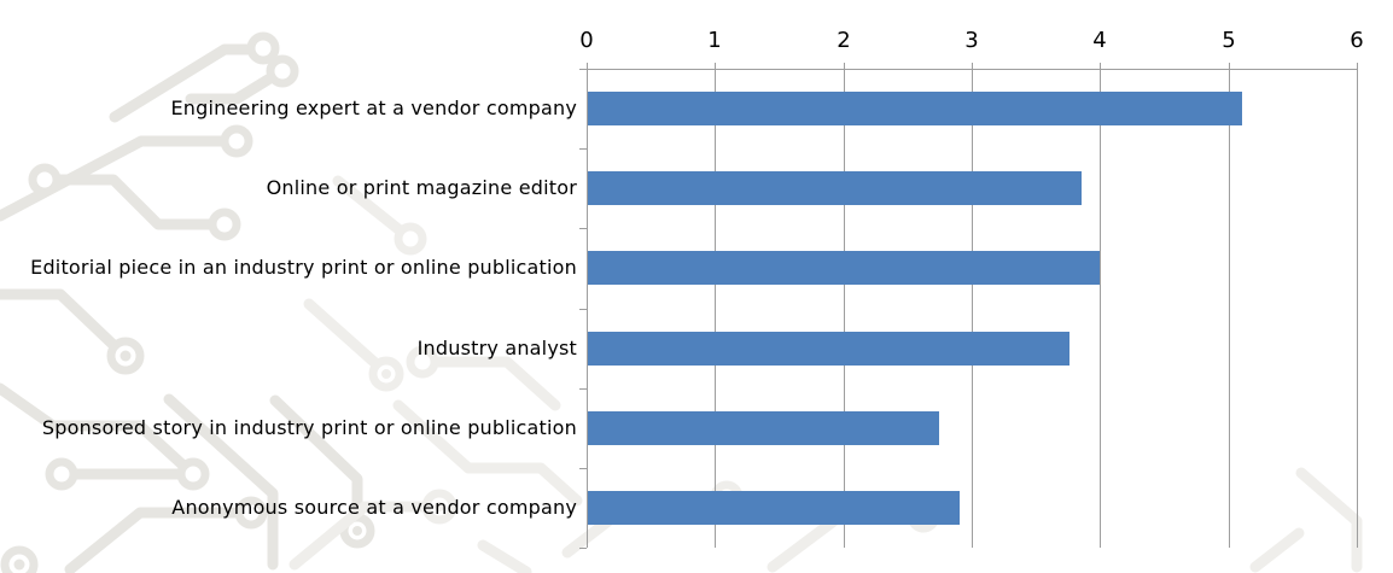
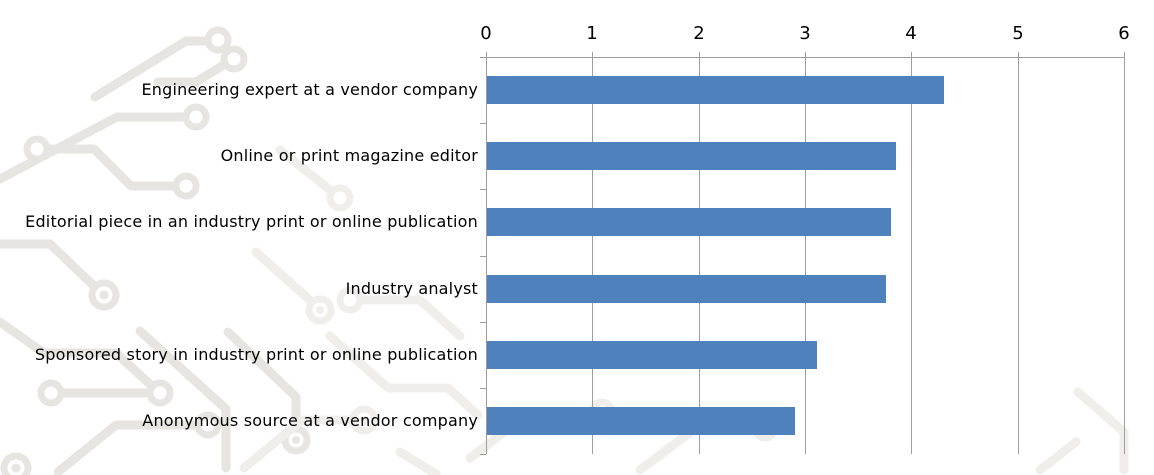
Engineering expert at a vendor company: 5.10 -> 4.30
Editorial piece in an industry print or online publication: 3.99 -> 3.80
Sponsored story in industry print or online publication: 2.74 -> 3.10
